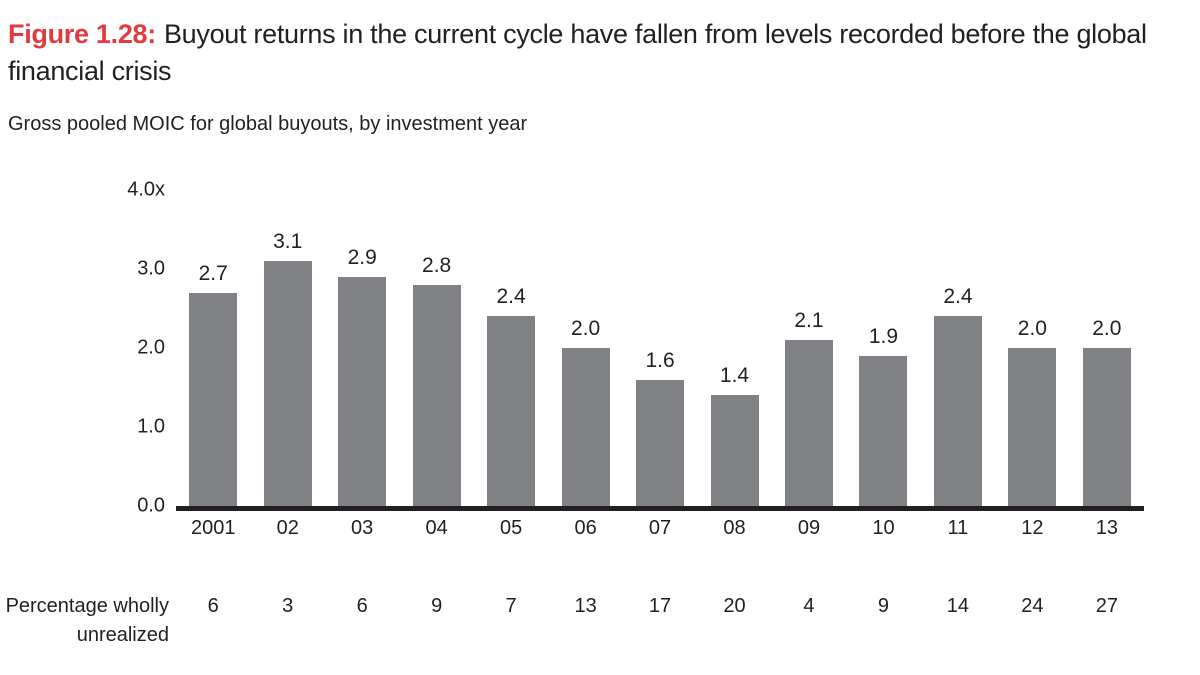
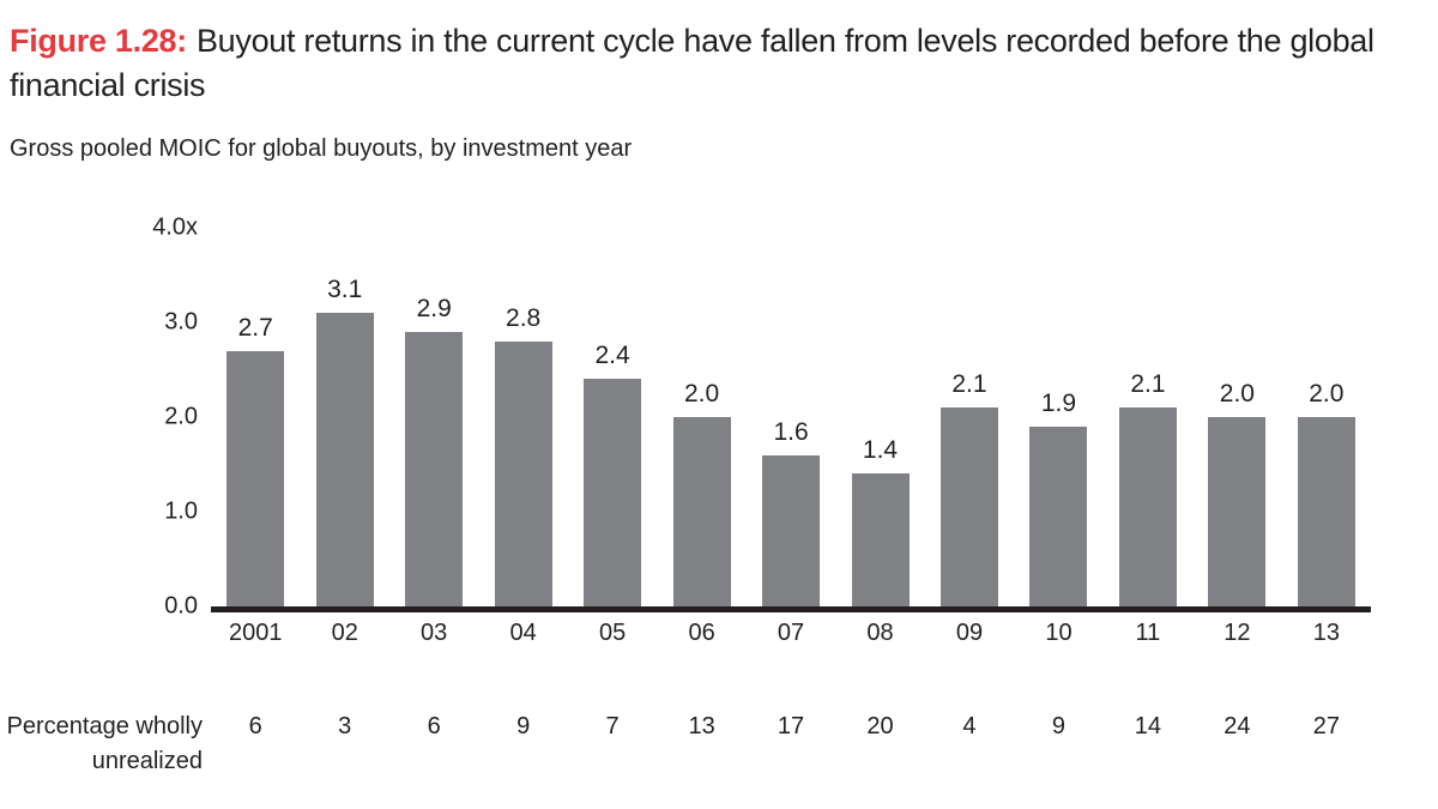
11: 2.4 -> 2.1
